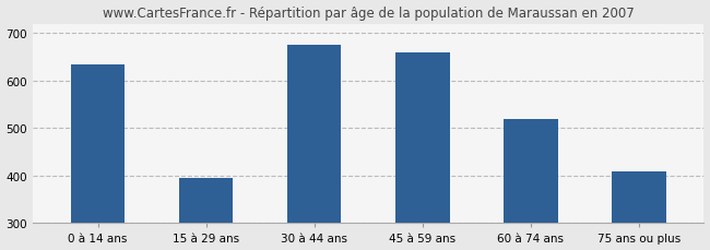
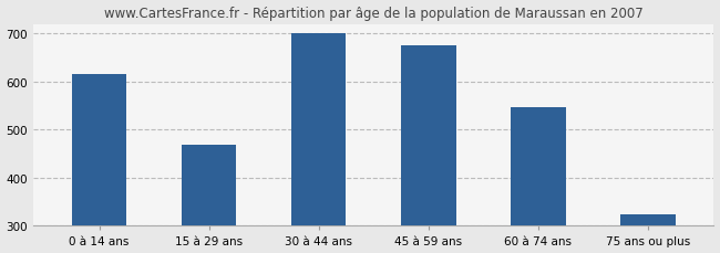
0 à 14 ans: 635 -> 615
15 à 29 ans: 395 -> 468
30 à 44 ans: 675 -> 700
45 à 59 ans: 660 -> 675
60 à 74 ans: 520 -> 547
75 ans ou plus: 410 -> 325
